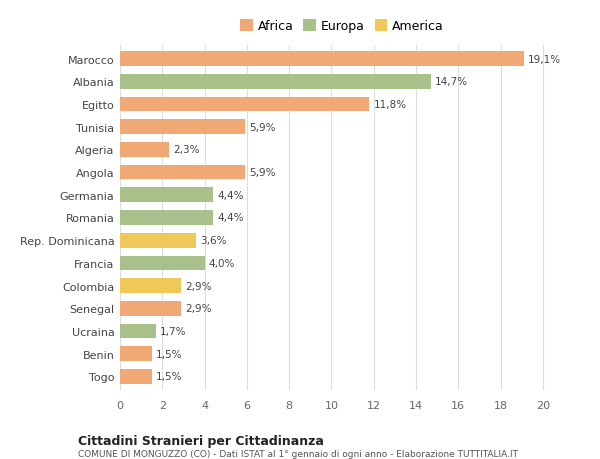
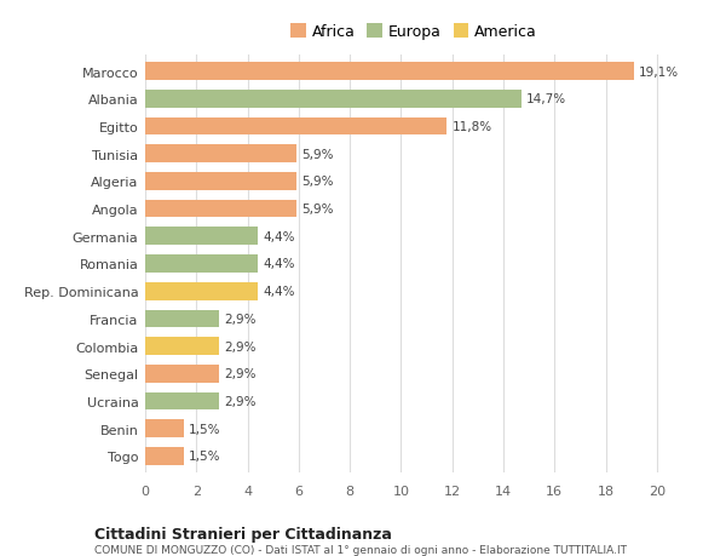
Algeria: 2,3% -> 5,9%
Rep. Dominicana: 3,6% -> 4,4%
Francia: 4,0% -> 2,9%
Ucraina: 1,7% -> 2,9%
